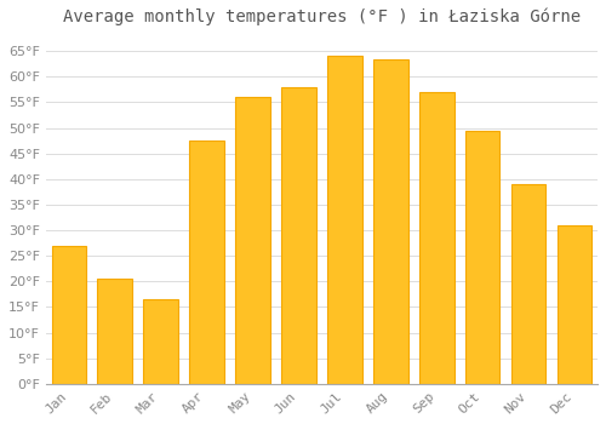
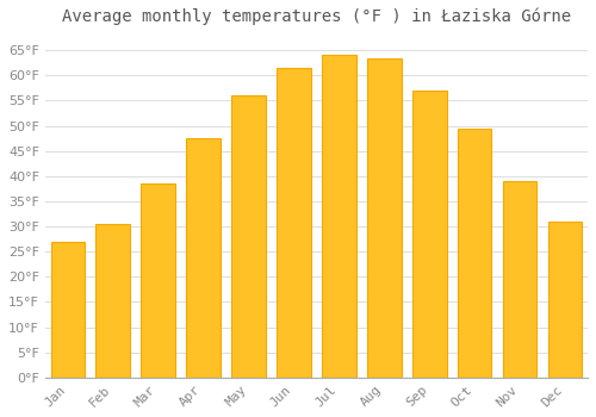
Feb: 20.5°F -> 30.5°F
Mar: 16.5°F -> 38.5°F
Jun: 58.0°F -> 61.5°F
